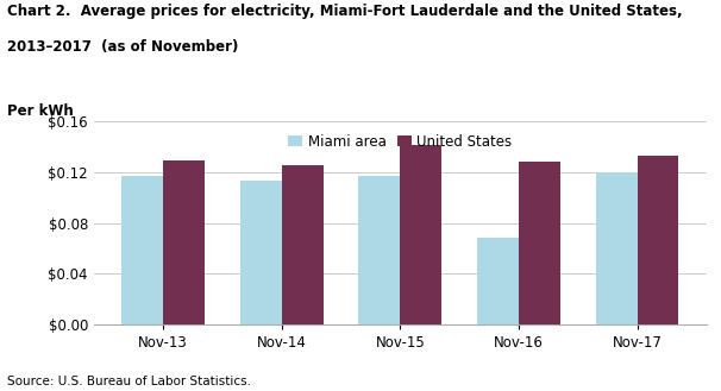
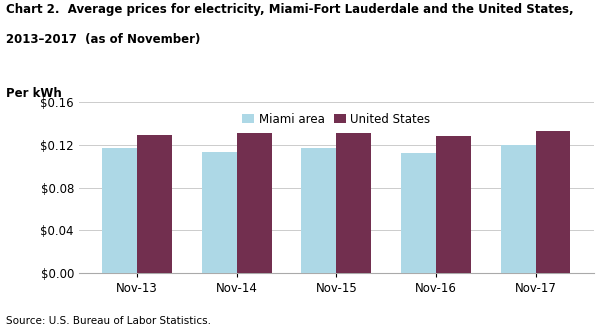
United States/Nov-14: $0.125 -> $0.131
United States/Nov-15: $0.141 -> $0.131
Miami area/Nov-16: $0.068 -> $0.112
